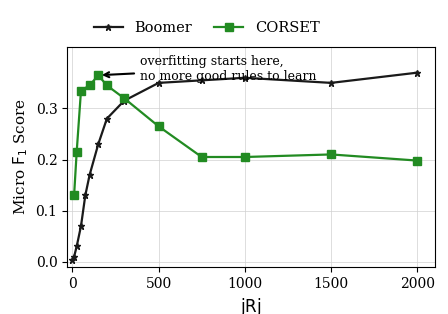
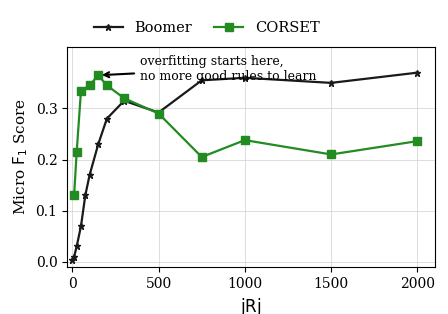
Boomer/500: 0.350 -> 0.292
CORSET/500: 0.265 -> 0.290
CORSET/1000: 0.205 -> 0.238
CORSET/2000: 0.198 -> 0.236
